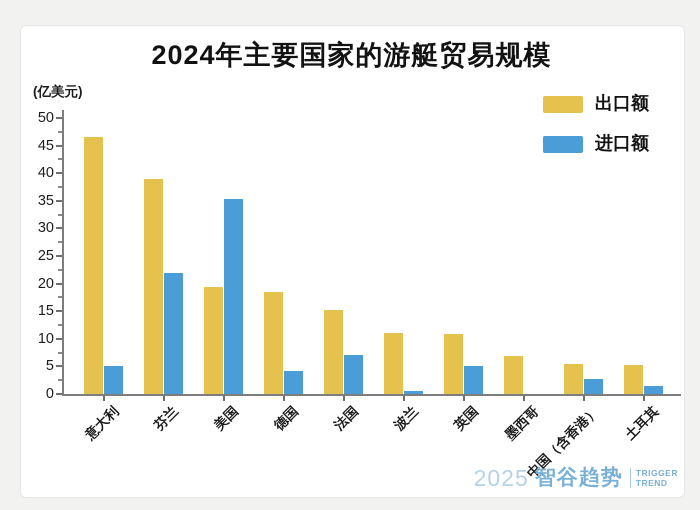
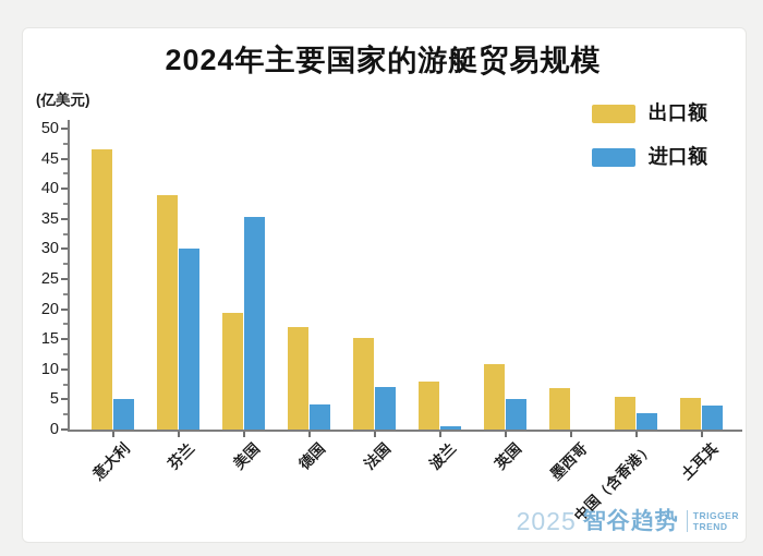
进口额/芬兰: 22 -> 30
出口额/德国: 18 -> 17
出口额/波兰: 11 -> 8
进口额/土耳其: 1 -> 4
